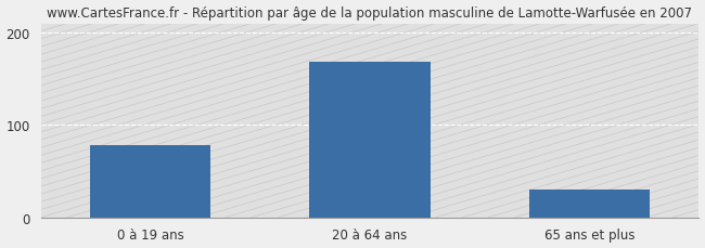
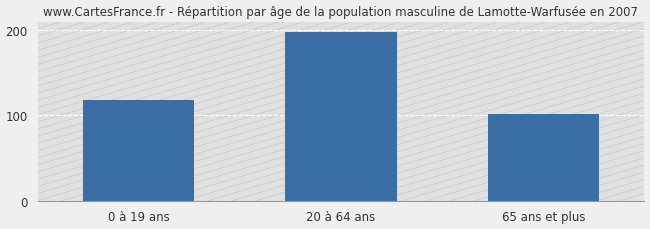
0 à 19 ans: 78 -> 118
20 à 64 ans: 168 -> 198
65 ans et plus: 30 -> 102
